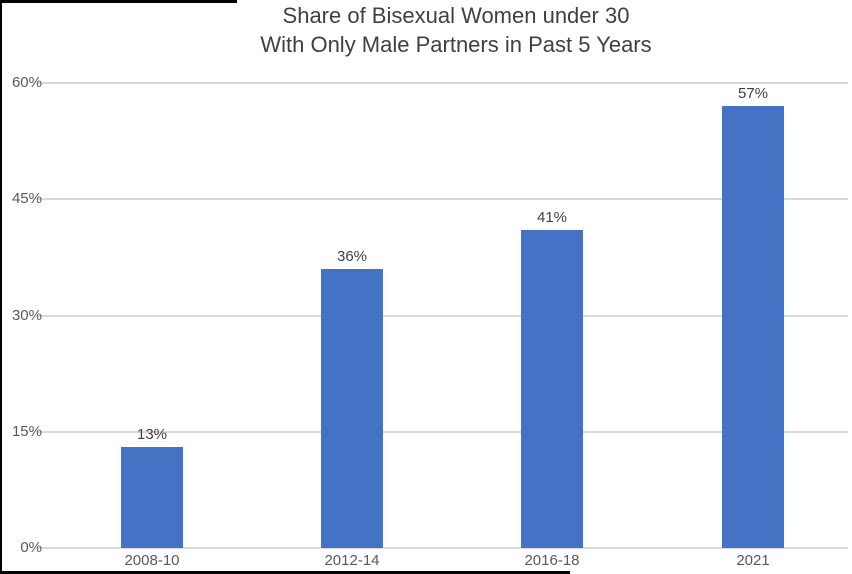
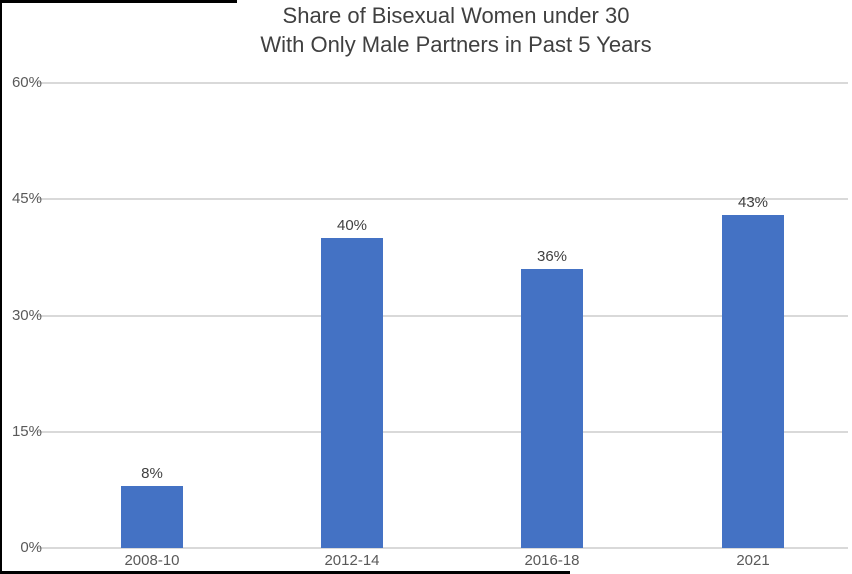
2008-10: 13% -> 8%
2012-14: 36% -> 40%
2016-18: 41% -> 36%
2021: 57% -> 43%
